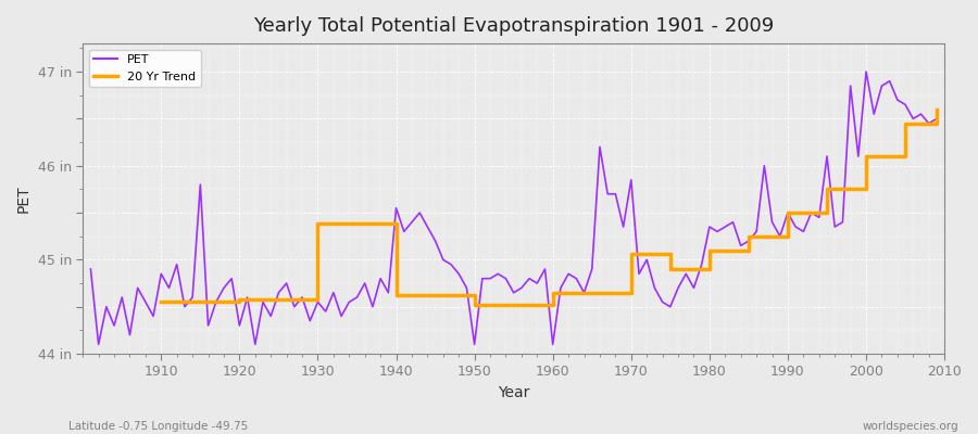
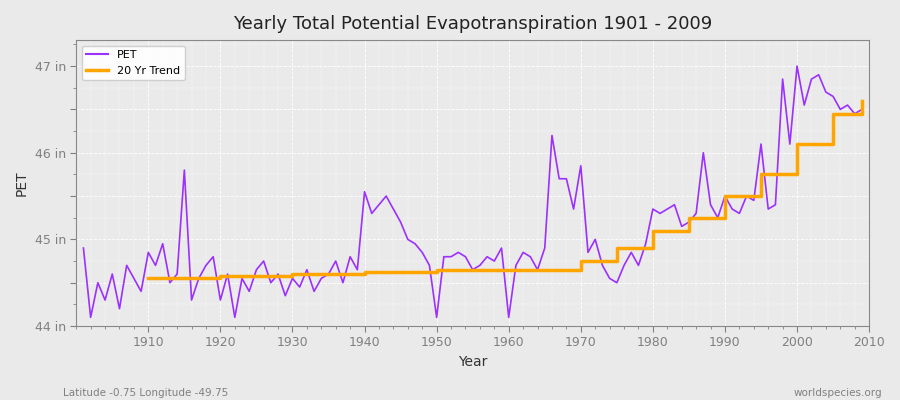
20 Yr Trend/1930: 45.38 in -> 44.60 in
20 Yr Trend/1950: 44.52 in -> 44.65 in
20 Yr Trend/1970: 45.06 in -> 44.75 in
